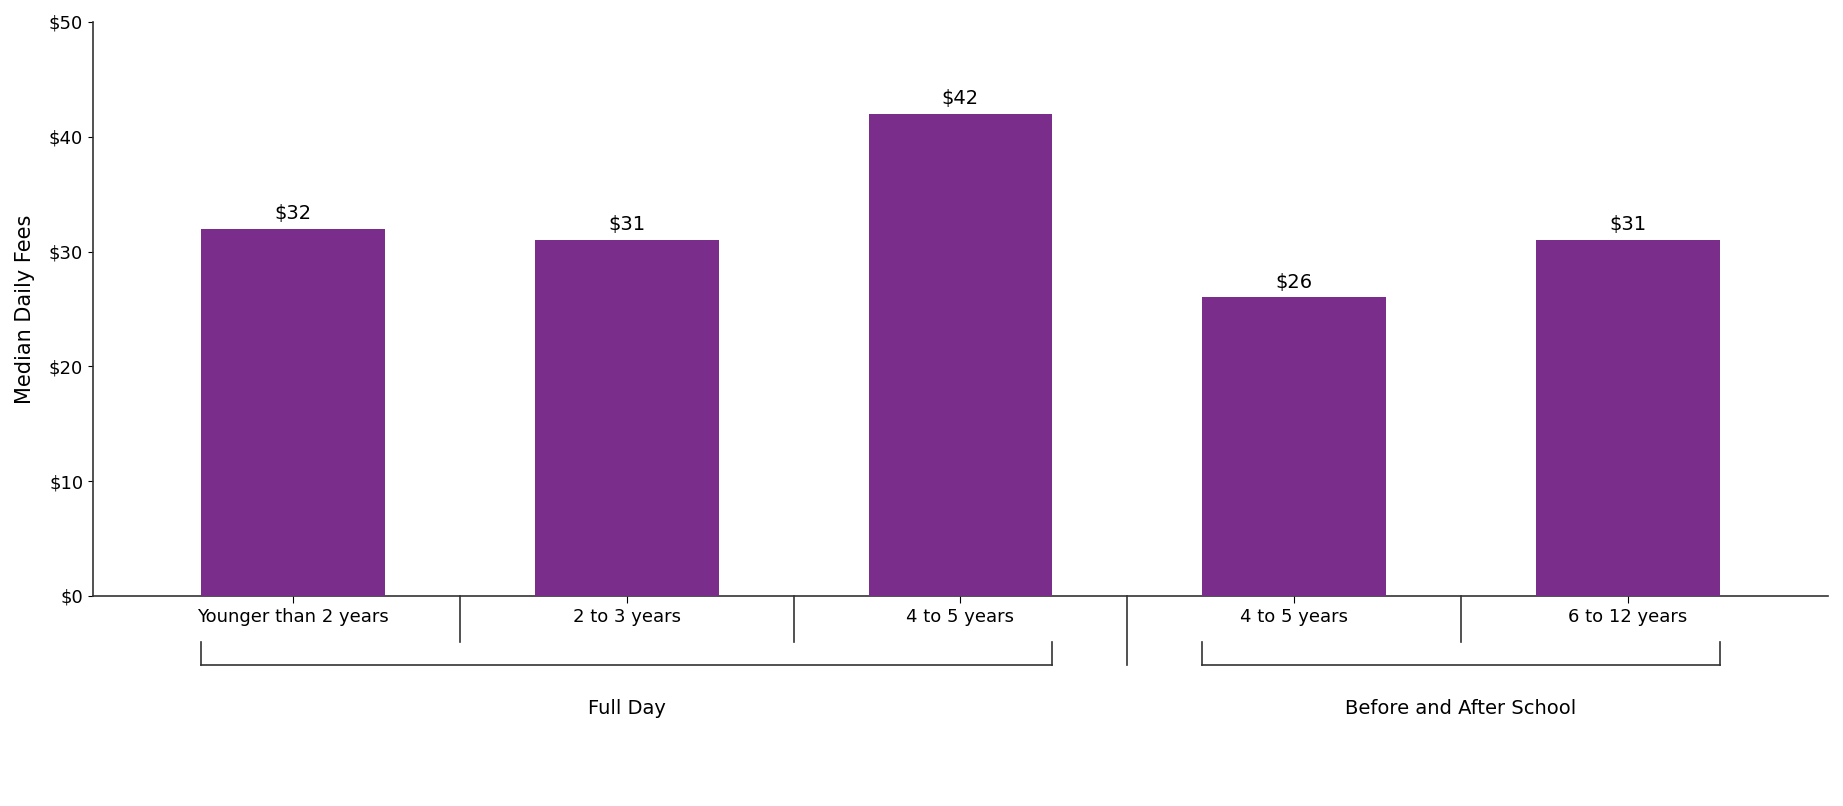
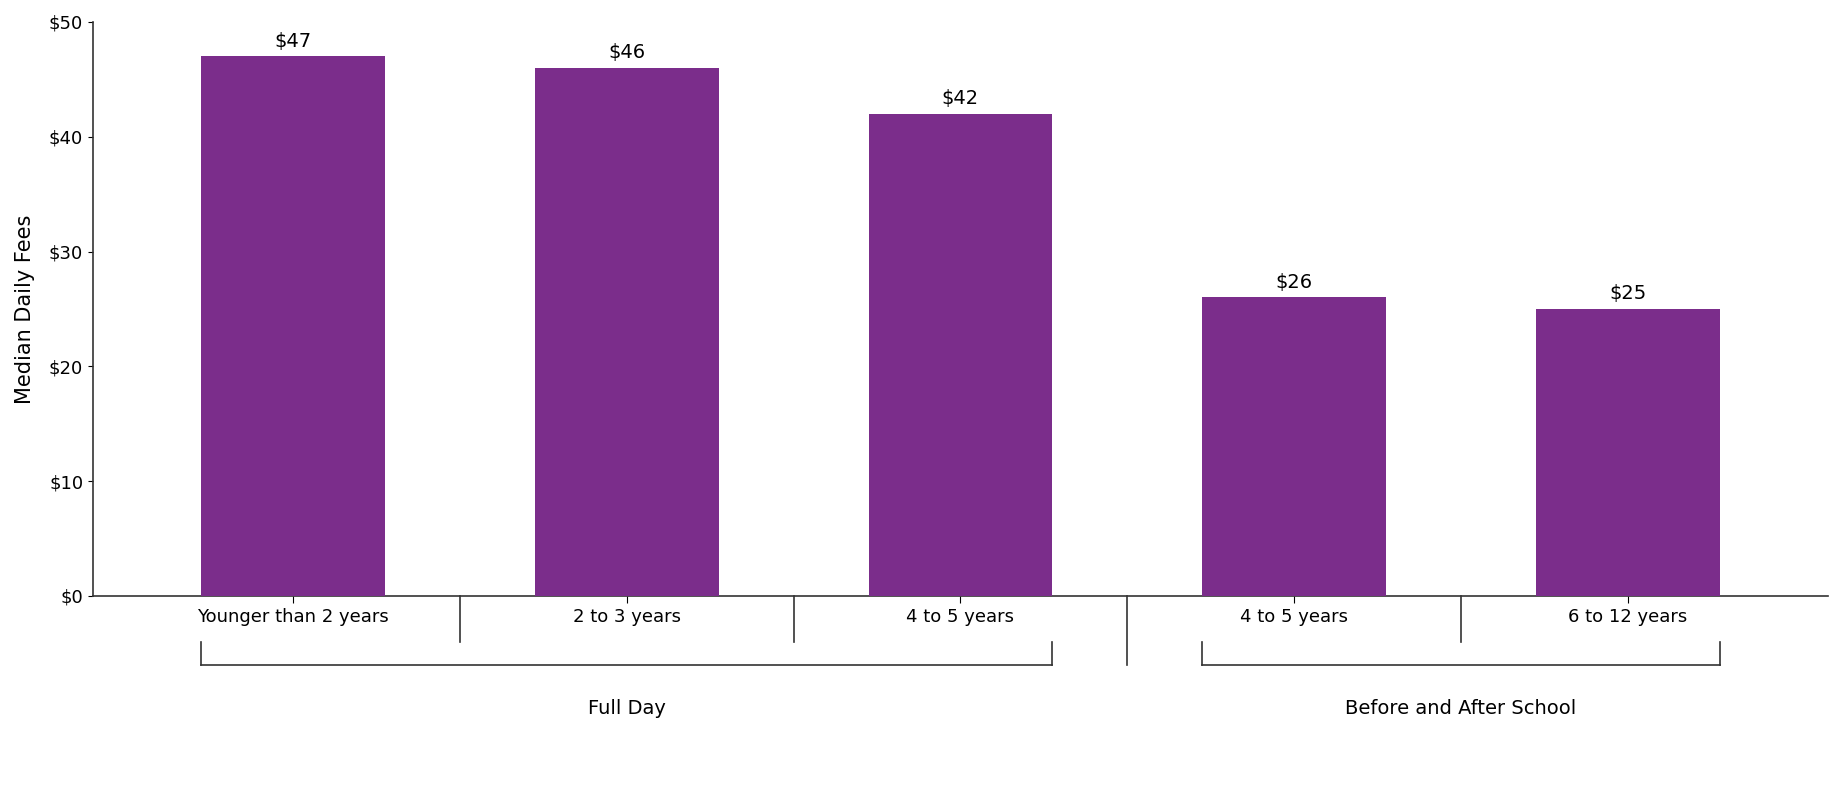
Younger than 2 years: $32 -> $47
2 to 3 years: $31 -> $46
6 to 12 years: $31 -> $25
